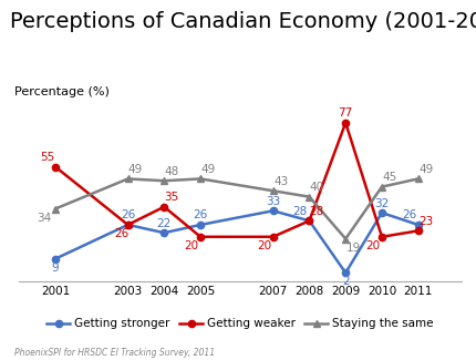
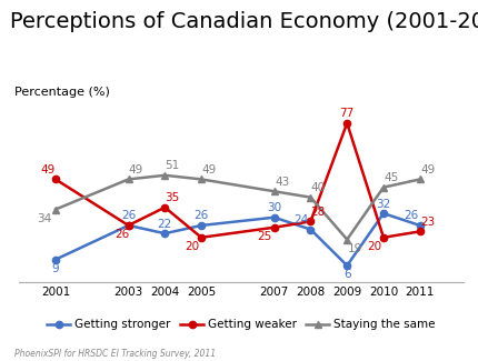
Getting weaker/2001: 55 -> 49
Staying the same/2004: 48 -> 51
Getting stronger/2007: 33 -> 30
Getting weaker/2007: 20 -> 25
Getting stronger/2008: 28 -> 24
Getting stronger/2009: 2 -> 6
